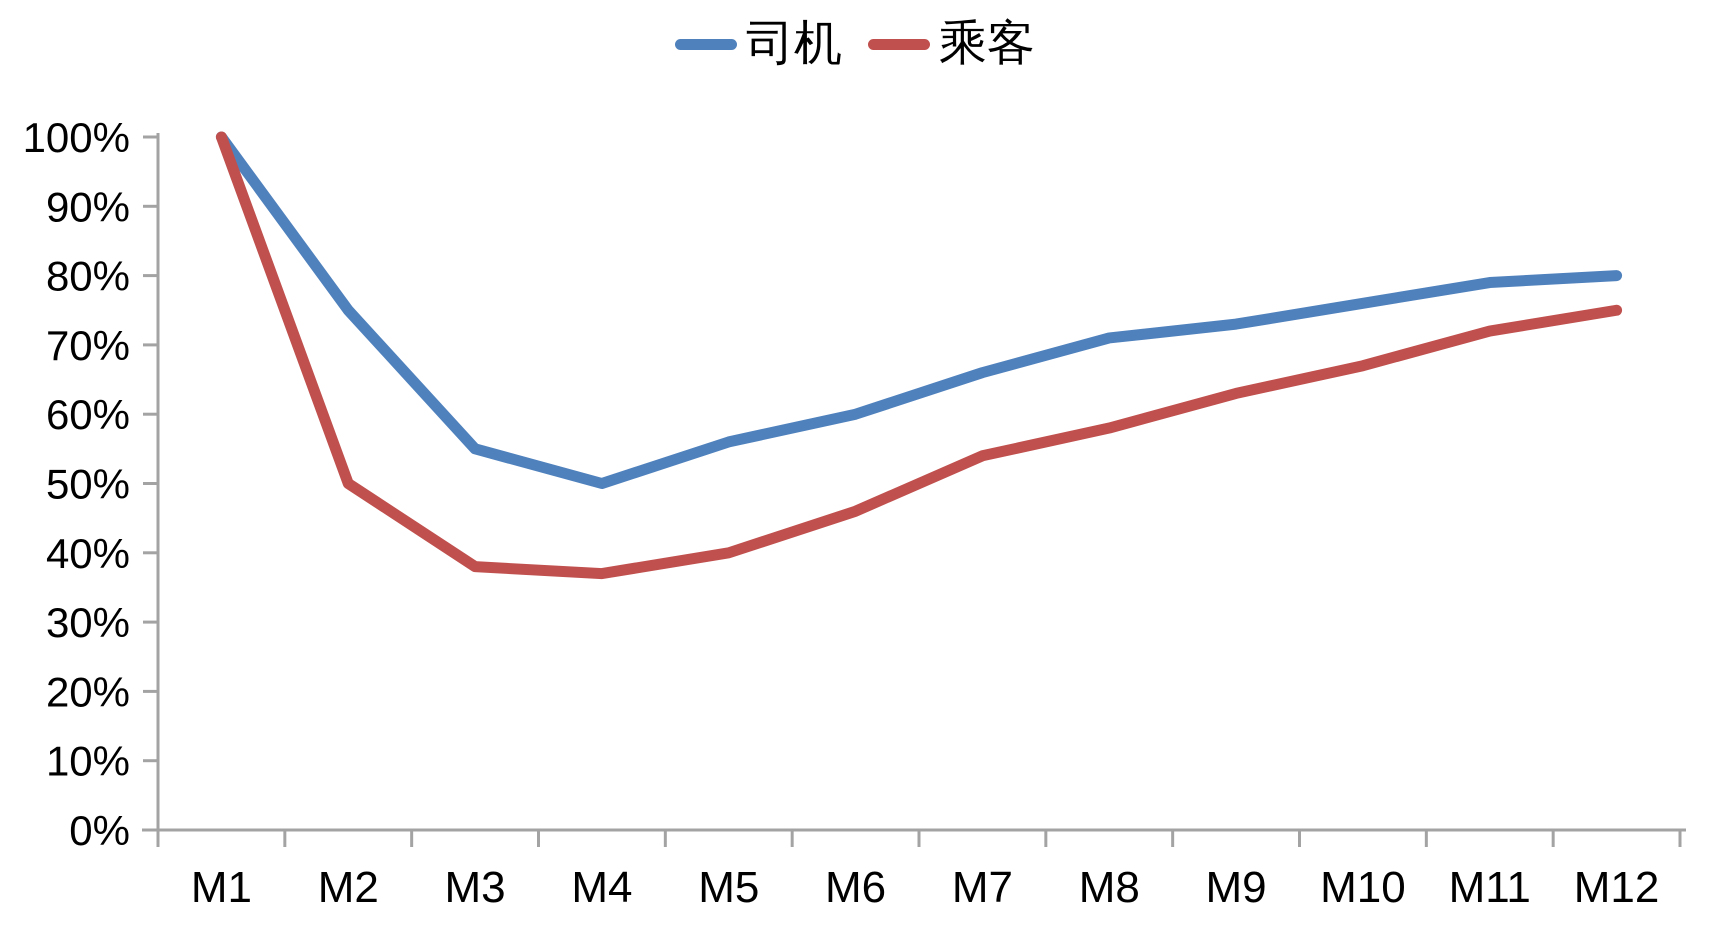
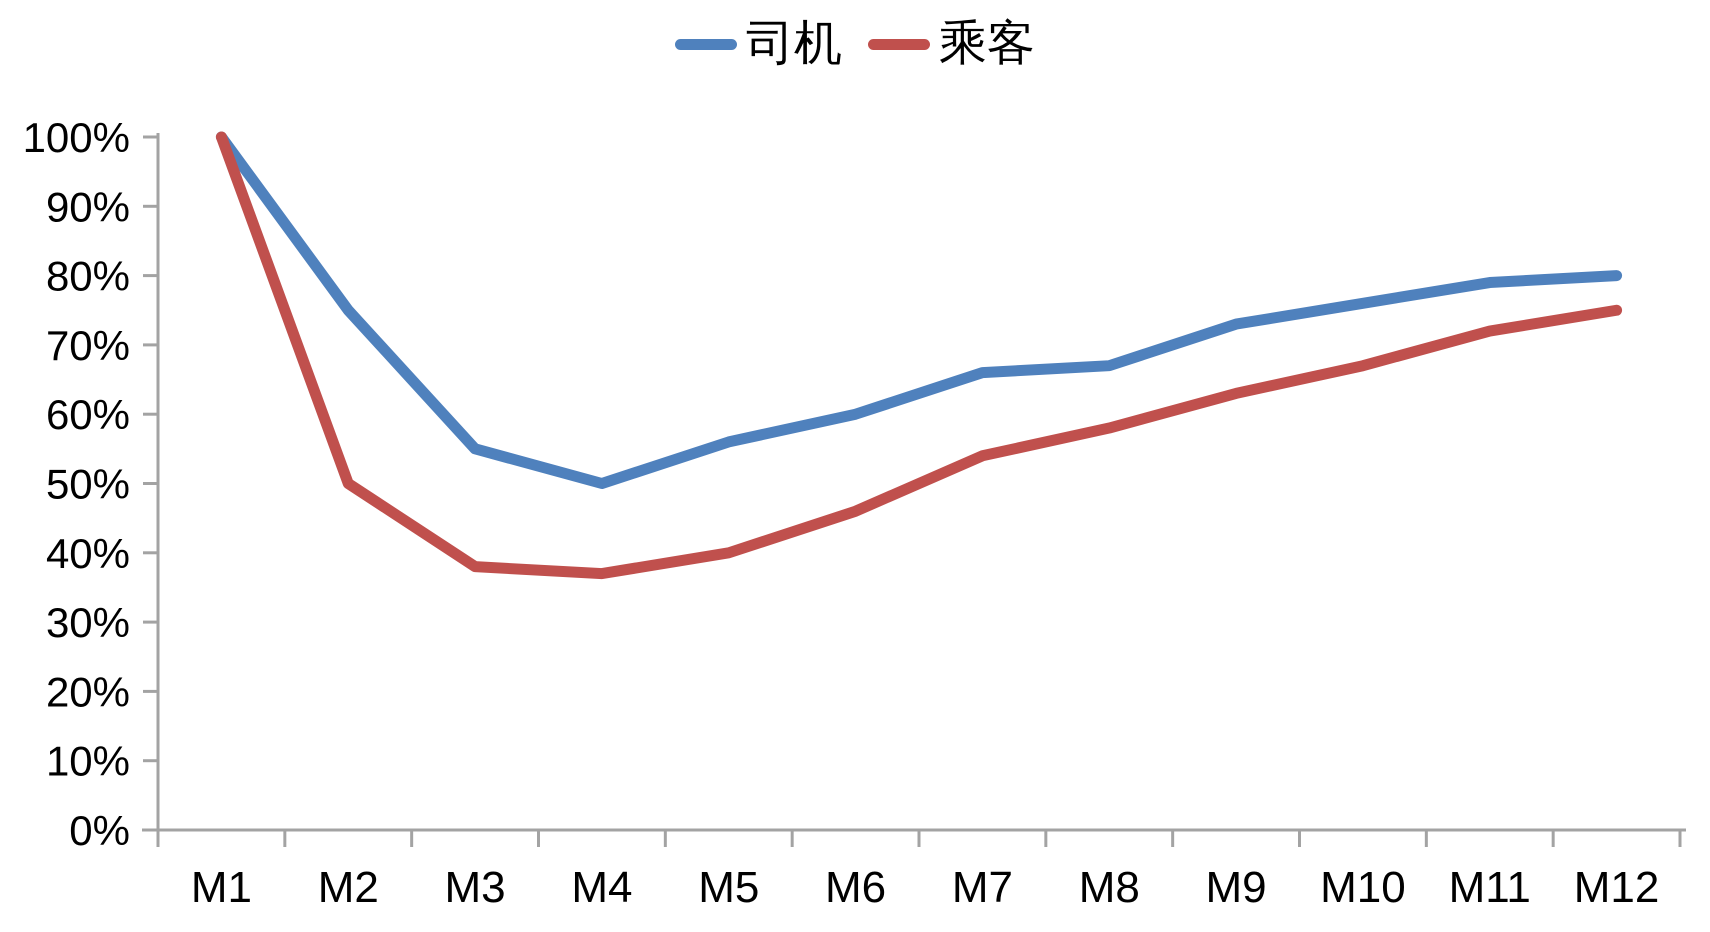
司机/M8: 71% -> 67%
